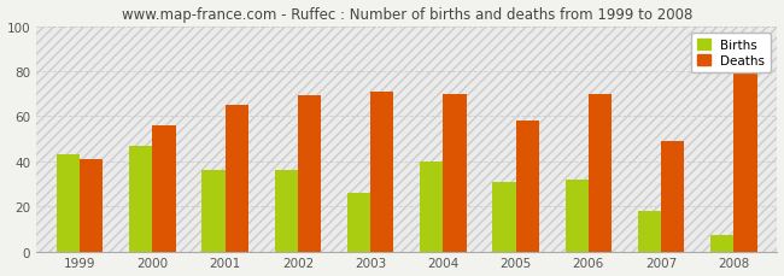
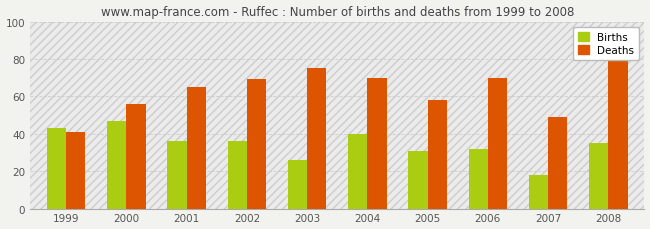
Deaths/2003: 71 -> 75
Births/2008: 7 -> 35
